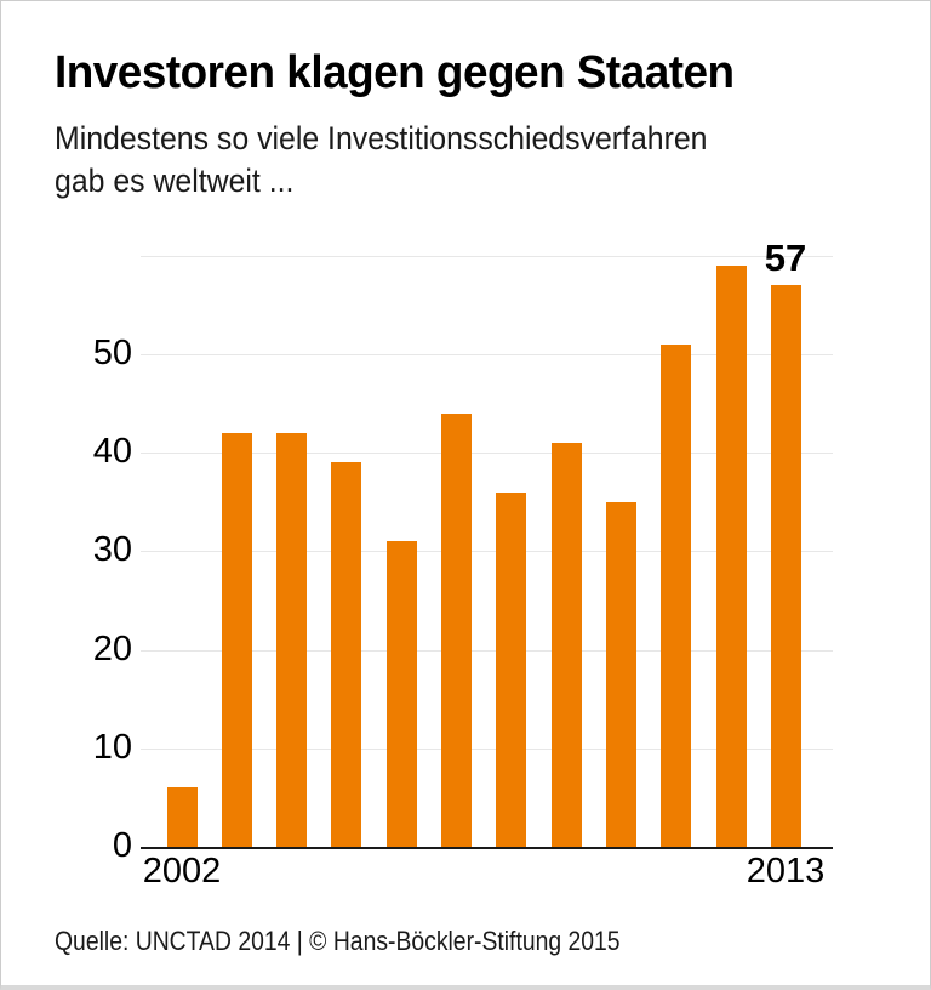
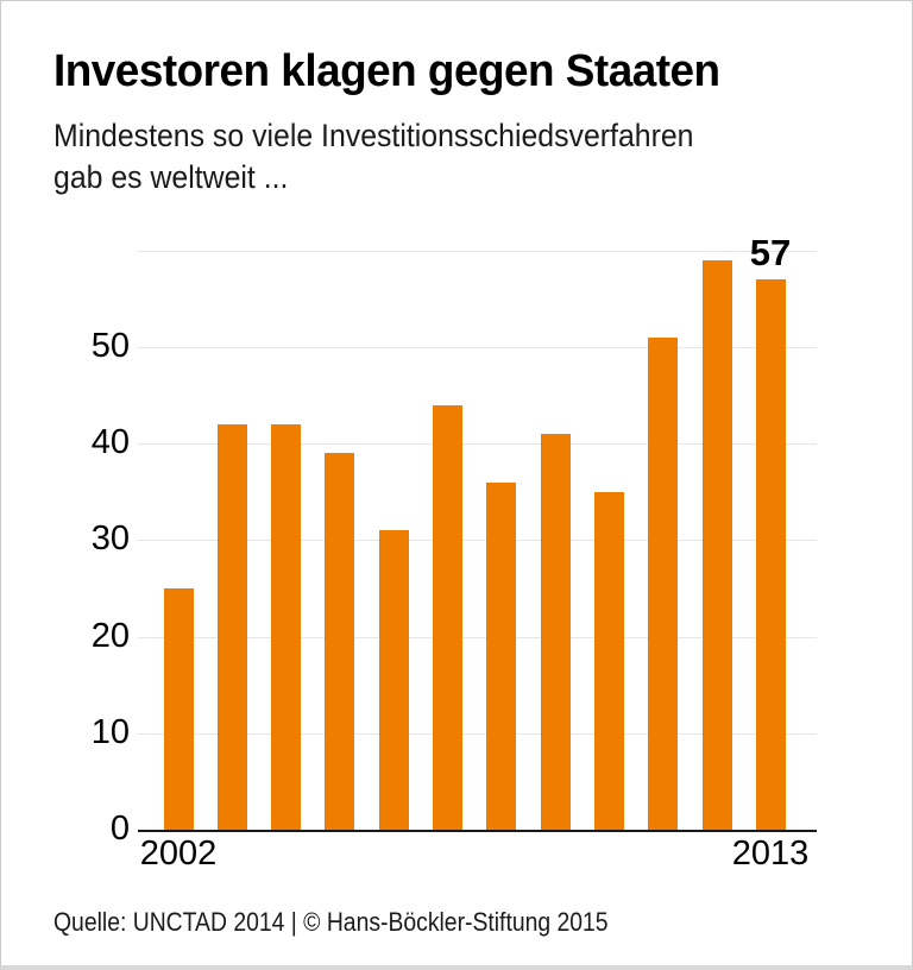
2002: 6 -> 25
